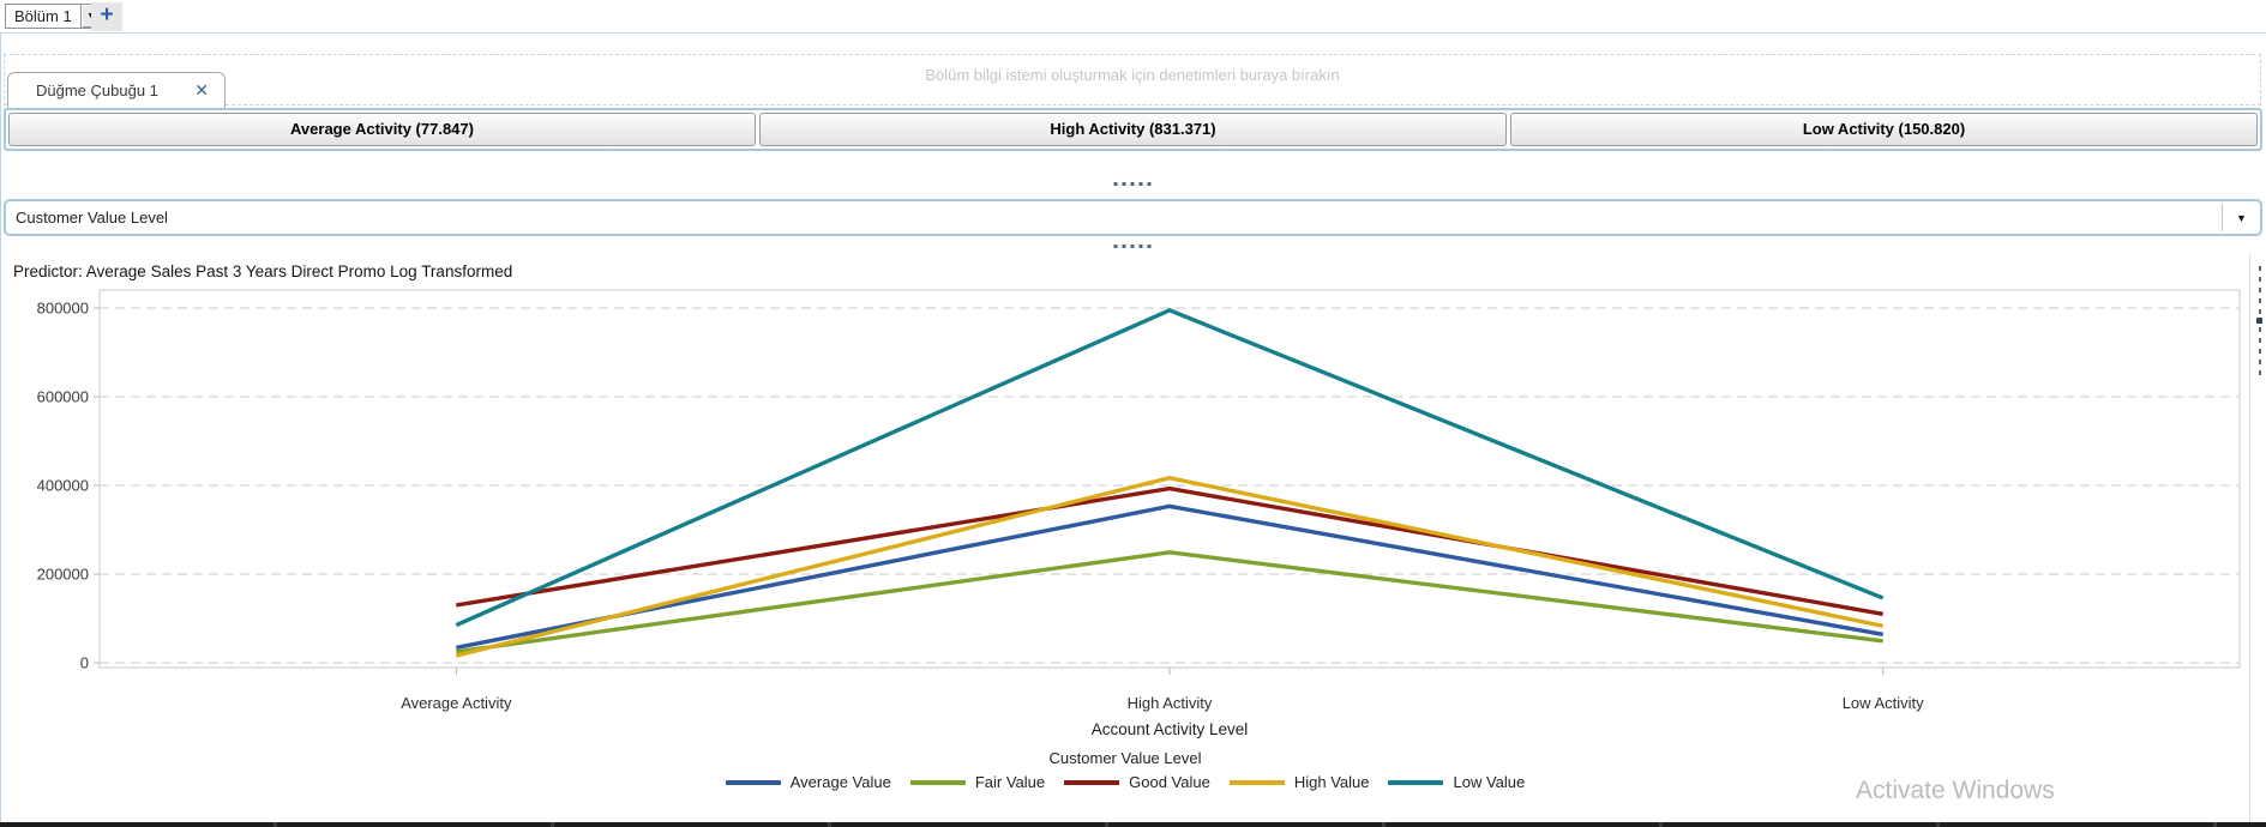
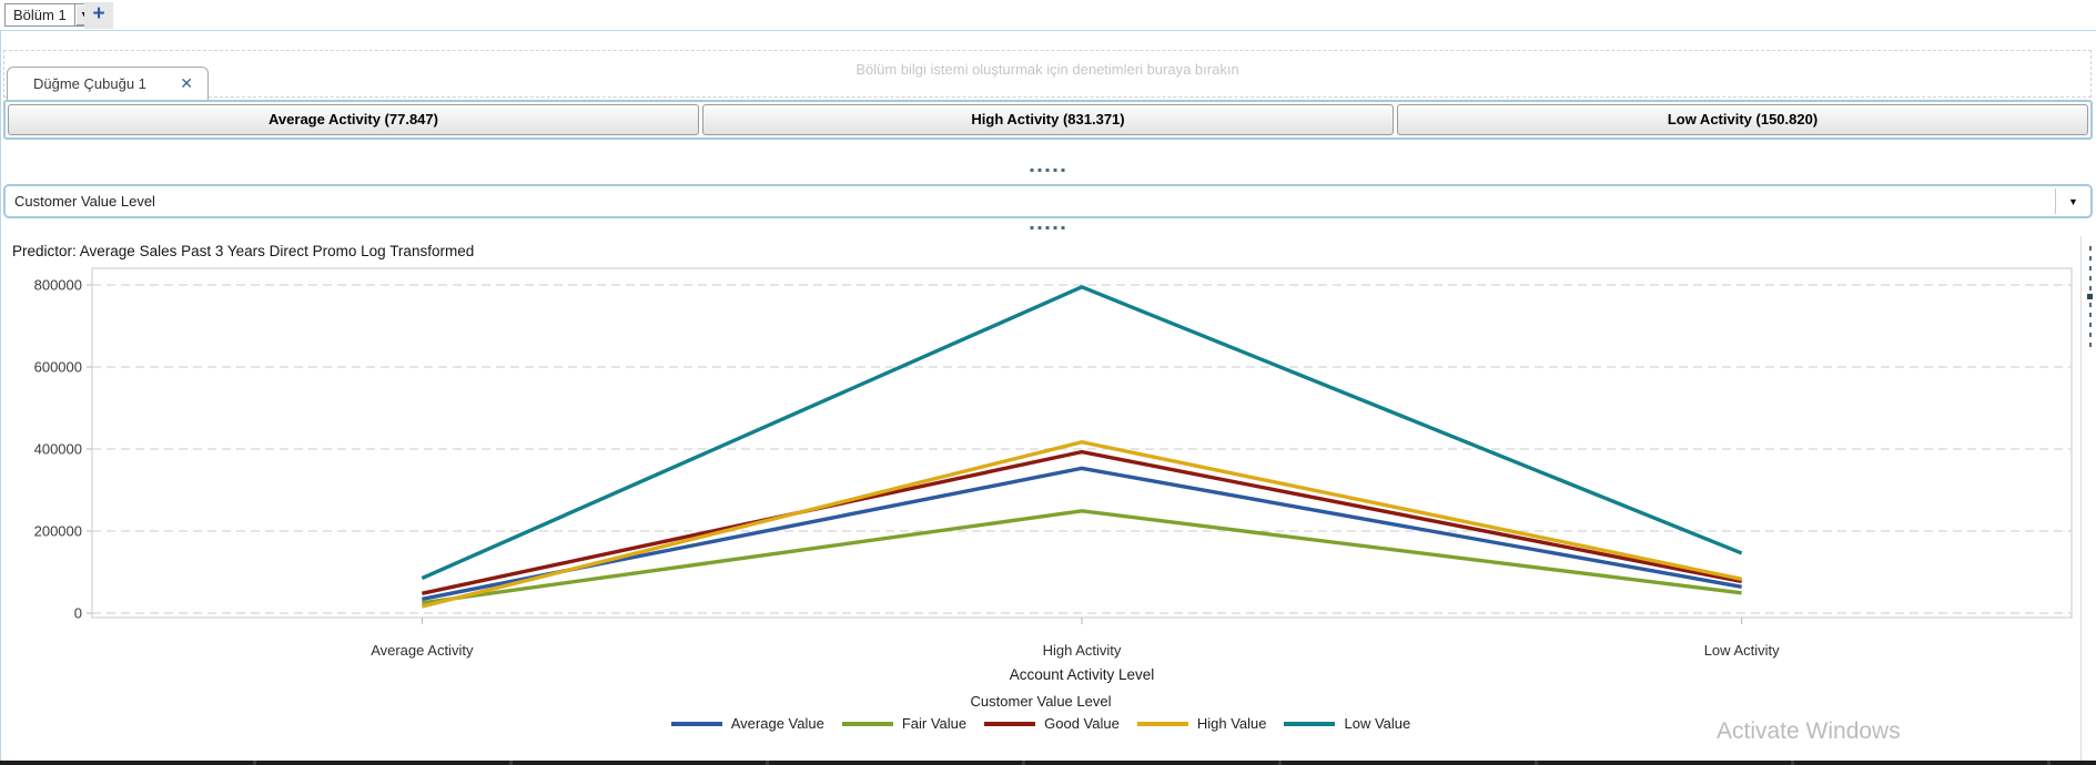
Good Value/Average Activity: 130000 -> 50000
Good Value/Low Activity: 110000 -> 80000
